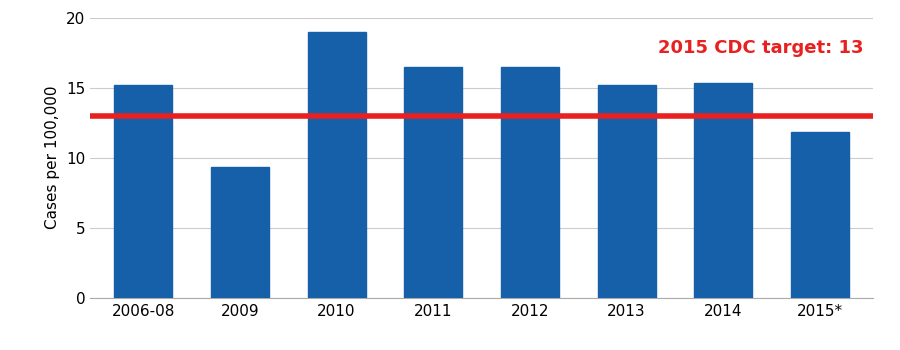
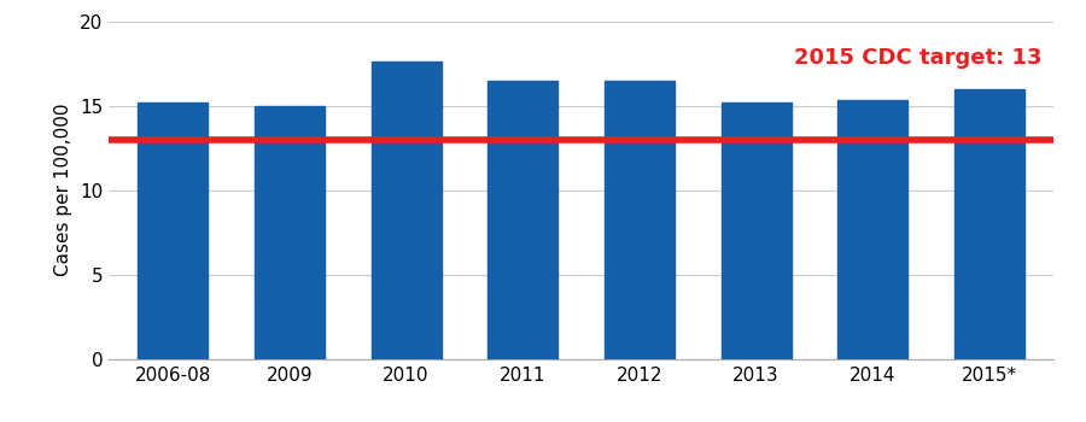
2009: 9.3 -> 15.0
2010: 19.0 -> 17.6
2015*: 11.8 -> 16.0
